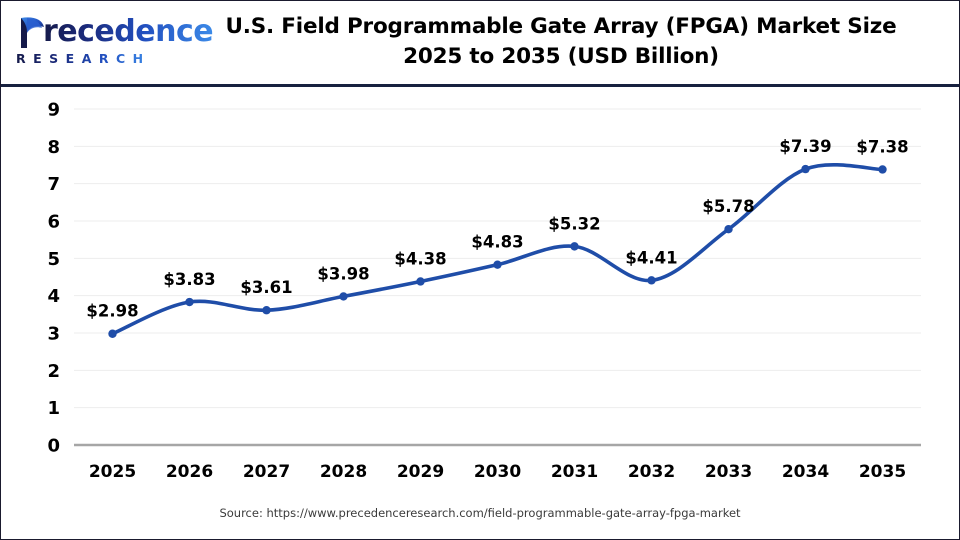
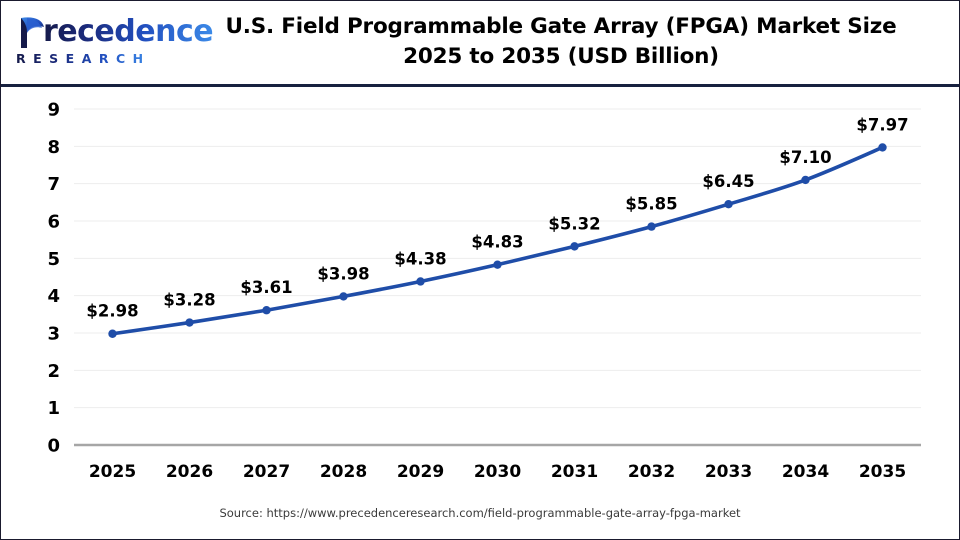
2026: $3.83 -> $3.28
2032: $4.41 -> $5.85
2033: $5.78 -> $6.45
2034: $7.39 -> $7.10
2035: $7.38 -> $7.97
